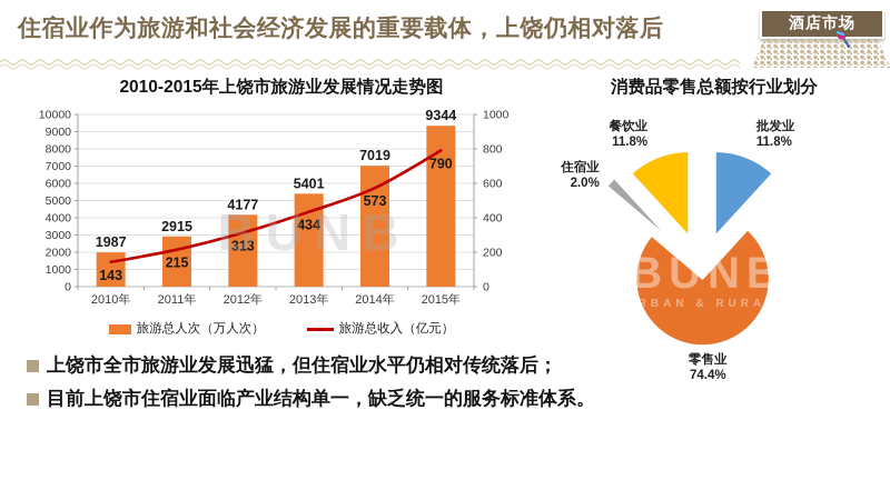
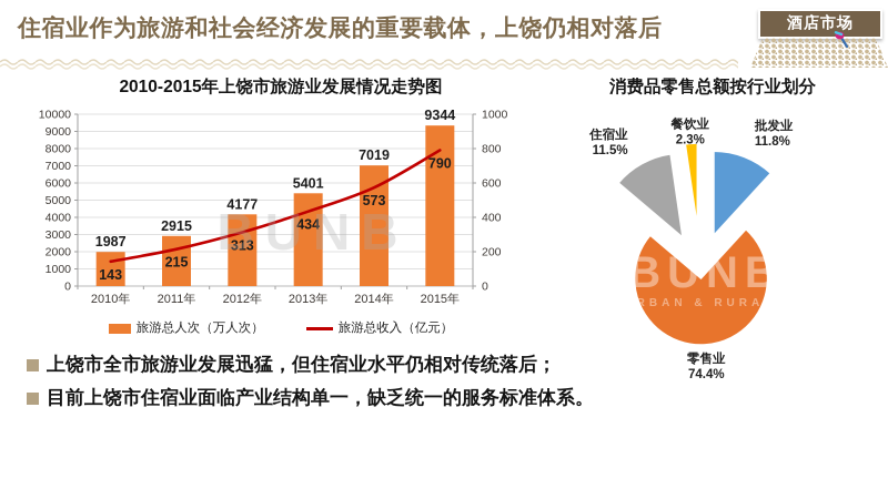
消费品零售总额按行业划分/住宿业: 2.0% -> 11.5%
消费品零售总额按行业划分/餐饮业: 11.8% -> 2.3%
